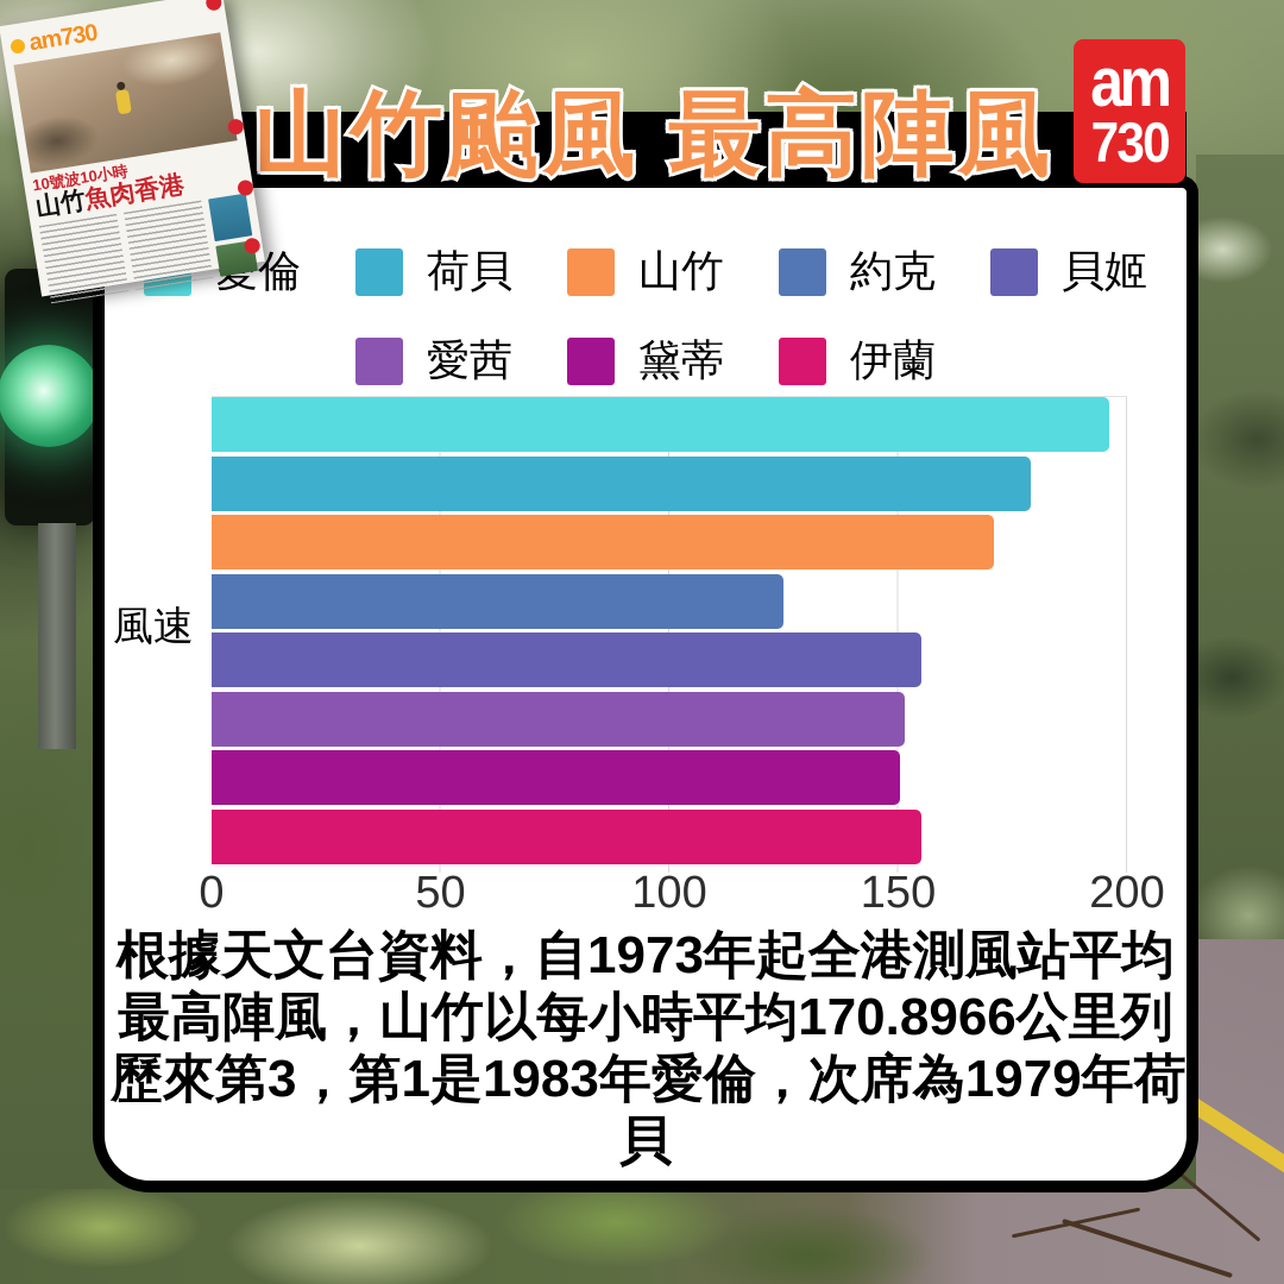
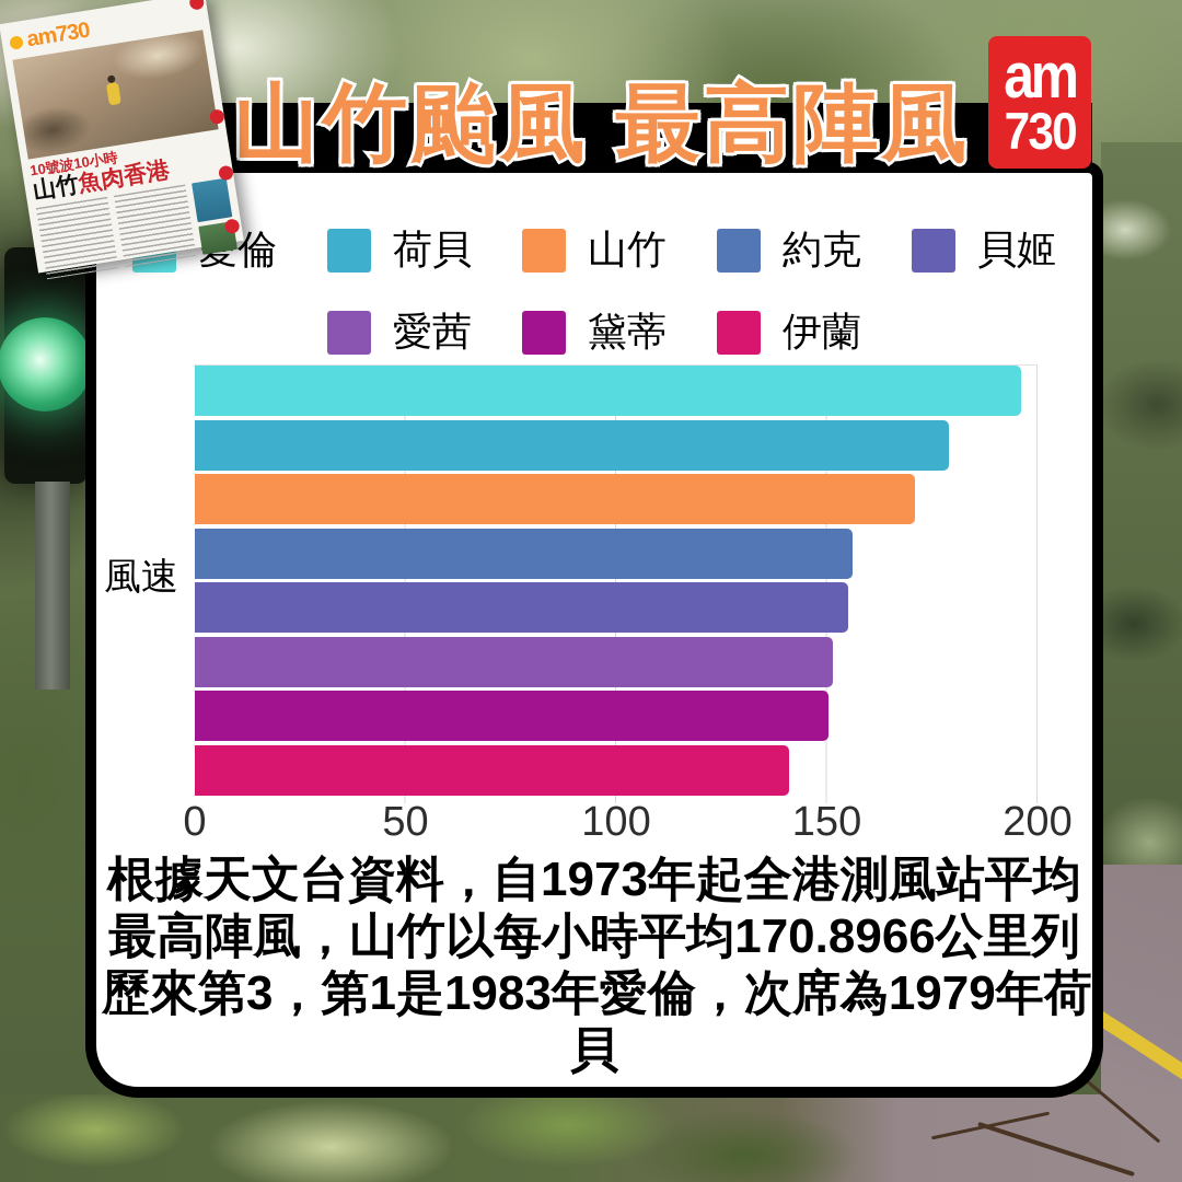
約克: 125 -> 156
伊蘭: 155 -> 141
